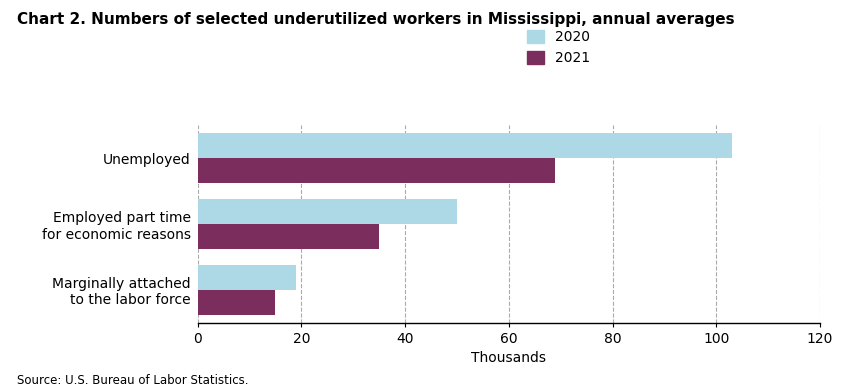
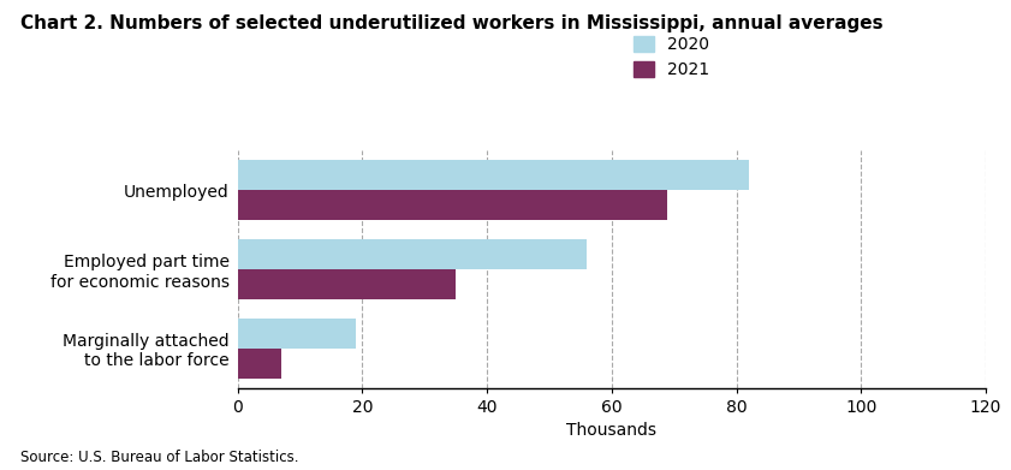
2020/Unemployed: 103 -> 82
2020/Employed part time for economic reasons: 50 -> 56
2021/Marginally attached to the labor force: 15 -> 7
